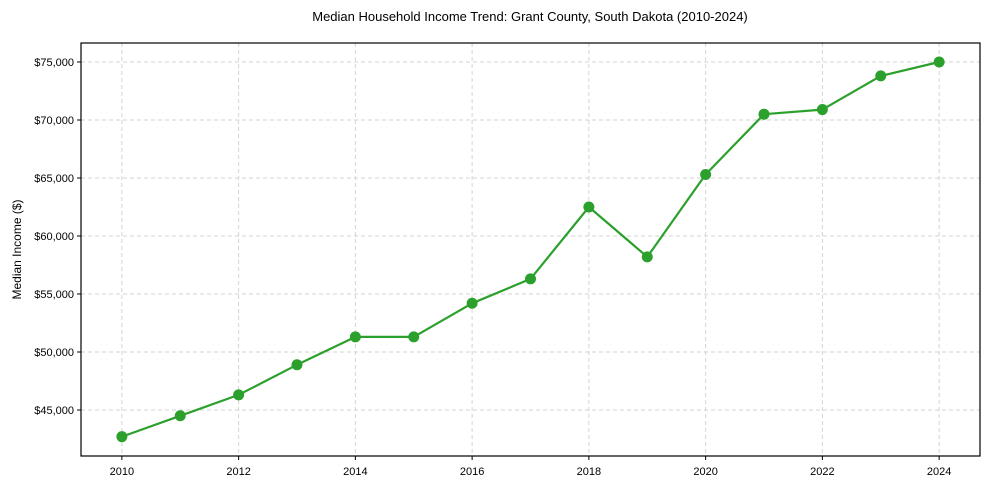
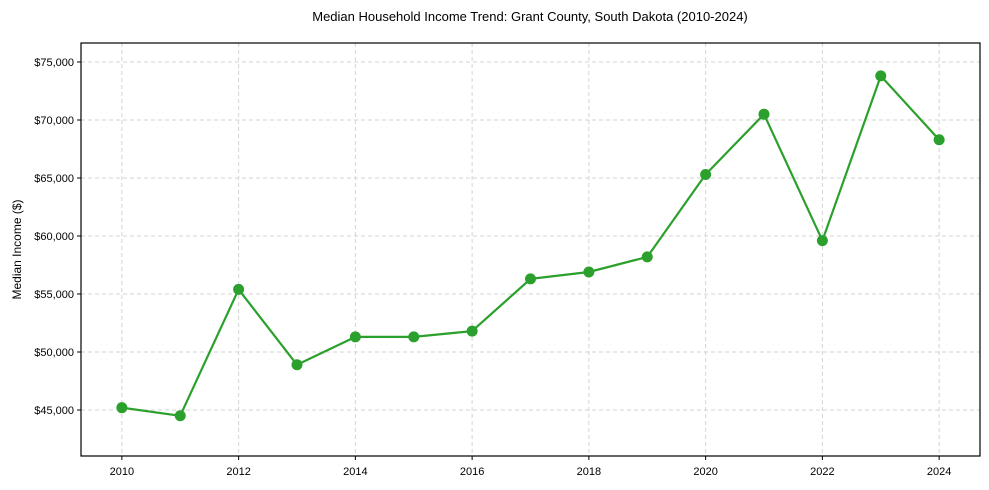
2010: $42700 -> $45200
2012: $46300 -> $55400
2016: $54200 -> $51800
2018: $62500 -> $56900
2022: $70900 -> $59600
2024: $75000 -> $68300
